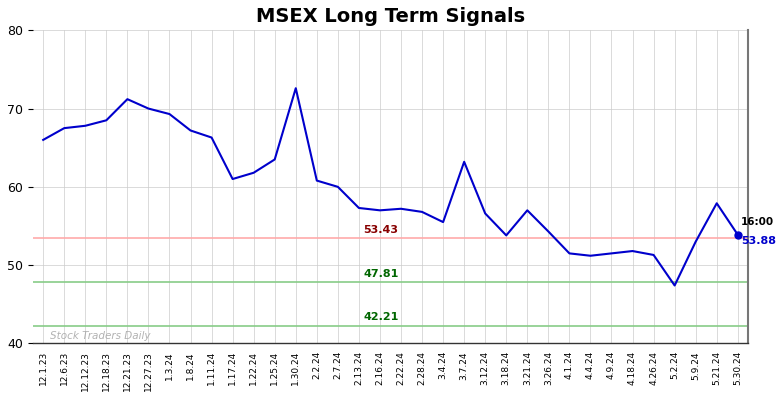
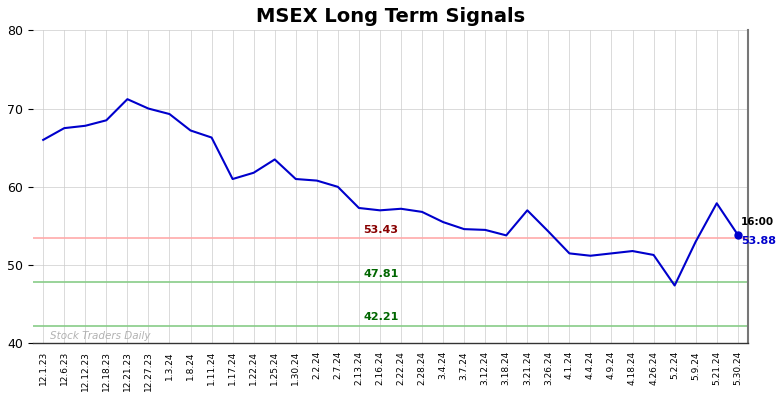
1.30.24: 72.6 -> 61.0
3.7.24: 63.2 -> 54.6
3.12.24: 56.6 -> 54.5
